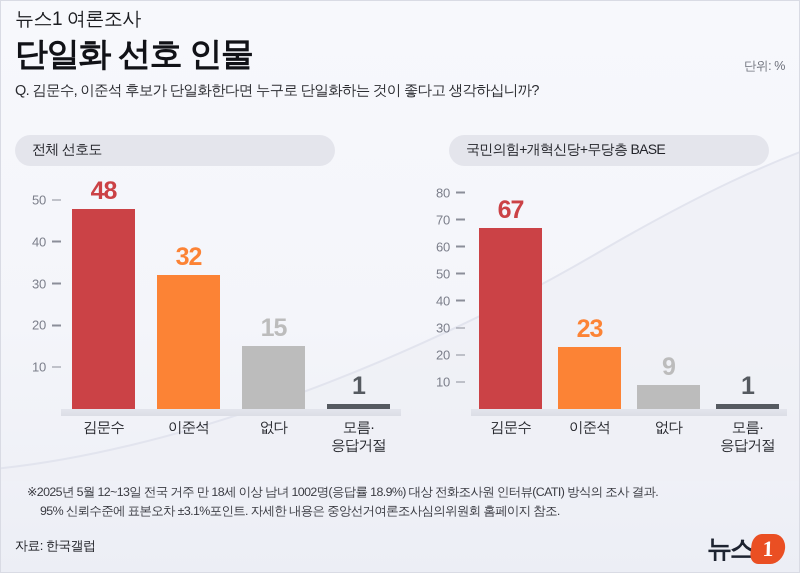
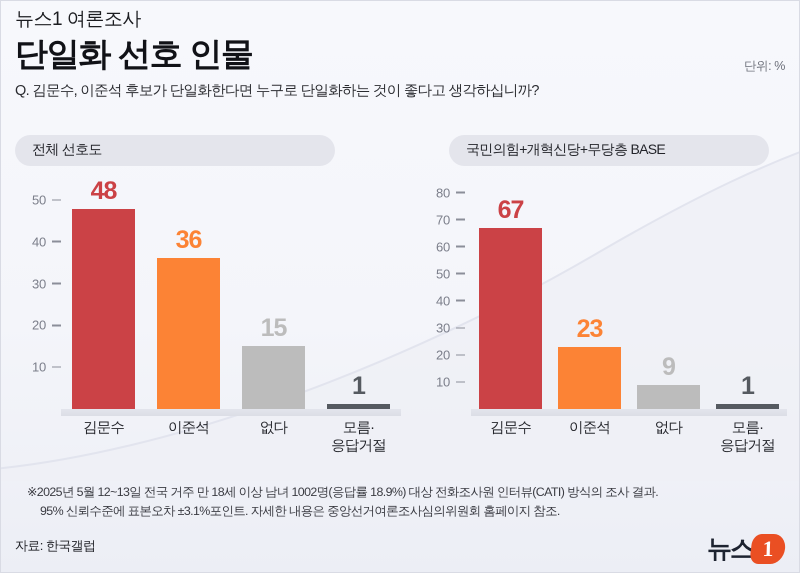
전체 선호도/이준석: 32 -> 36
